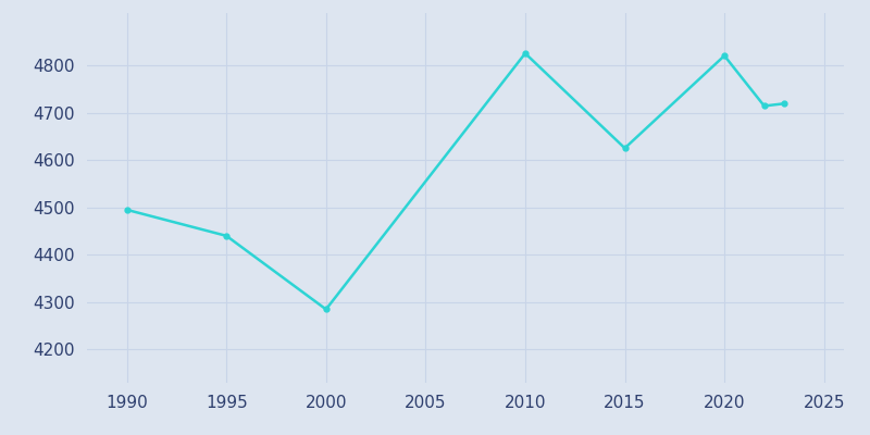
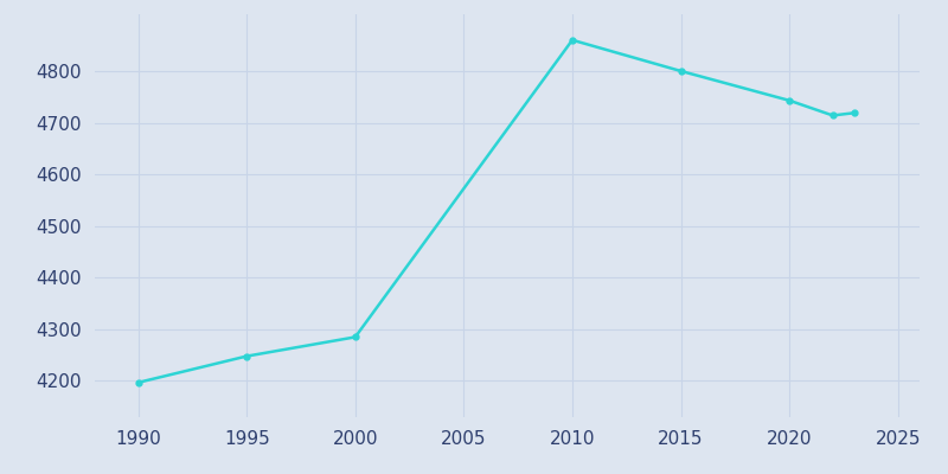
1990: 4495 -> 4197
1995: 4440 -> 4248
2010: 4825 -> 4860
2015: 4625 -> 4800
2020: 4820 -> 4743
